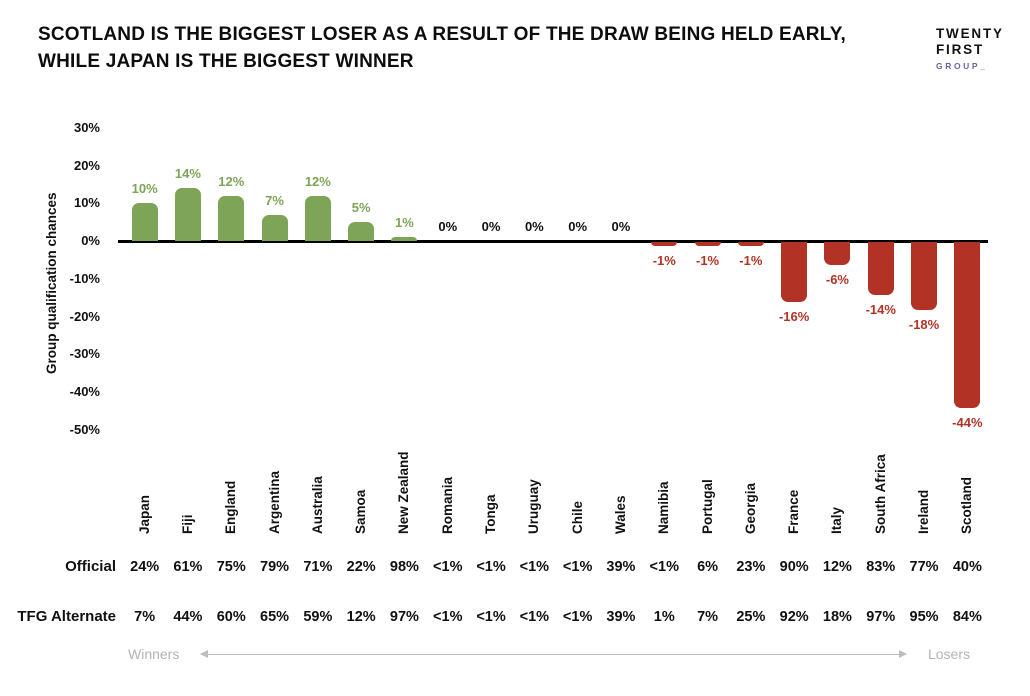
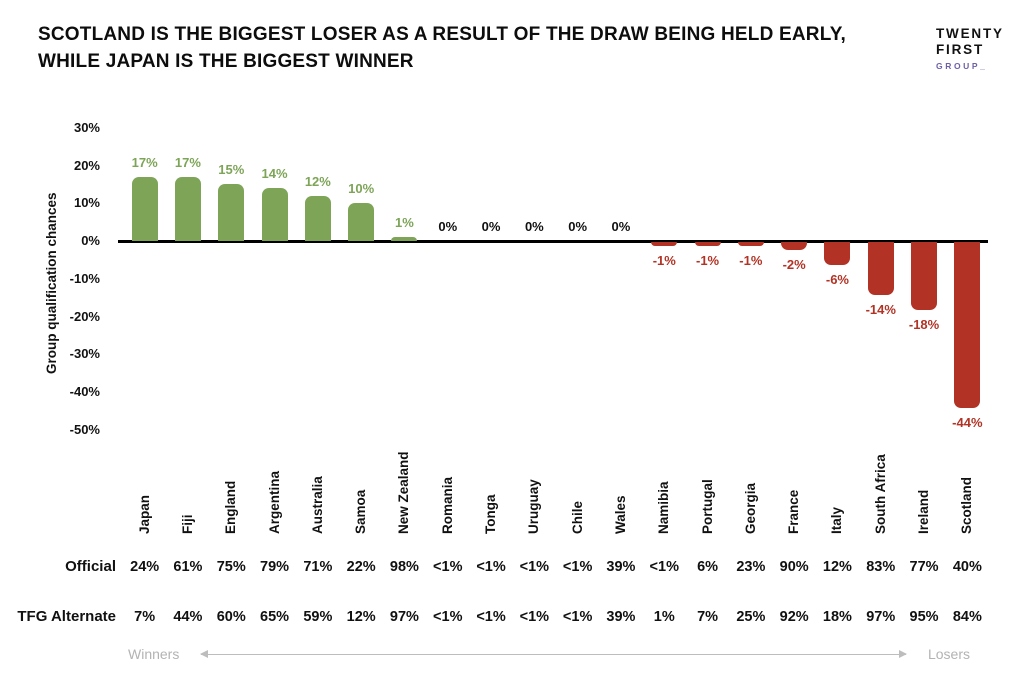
Japan: 10% -> 17%
Fiji: 14% -> 17%
England: 12% -> 15%
Argentina: 7% -> 14%
Samoa: 5% -> 10%
France: -16% -> -2%
